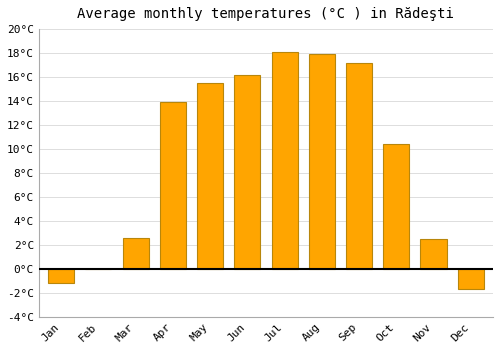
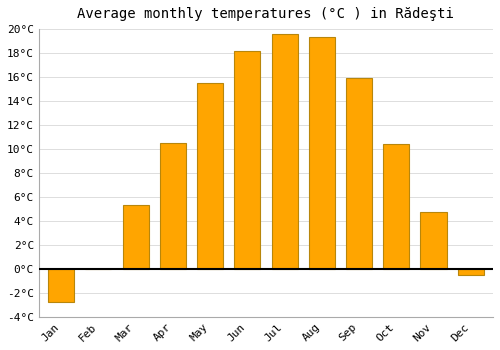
Jan: -1.2°C -> -2.8°C
Mar: 2.6°C -> 5.3°C
Apr: 13.9°C -> 10.5°C
Jun: 16.2°C -> 18.2°C
Jul: 18.1°C -> 19.6°C
Aug: 17.9°C -> 19.3°C
Sep: 17.2°C -> 15.9°C
Nov: 2.5°C -> 4.7°C
Dec: -1.7°C -> -0.5°C
